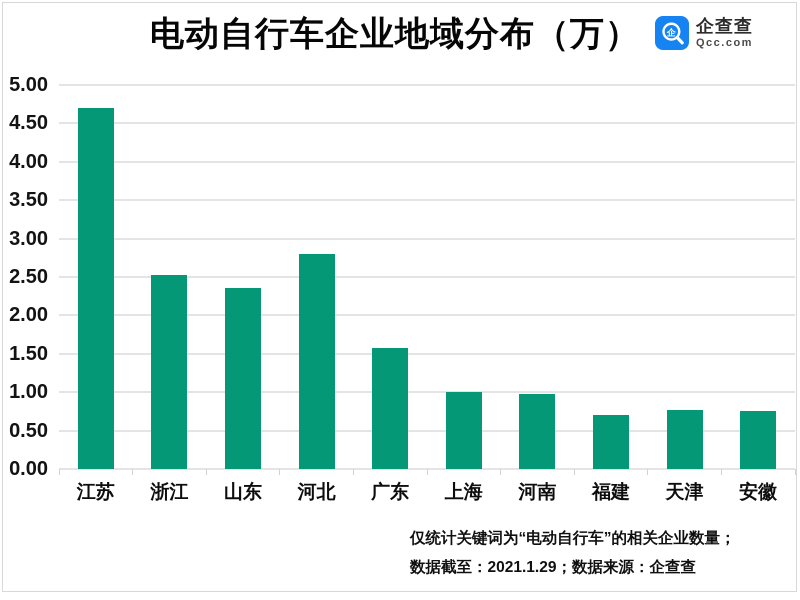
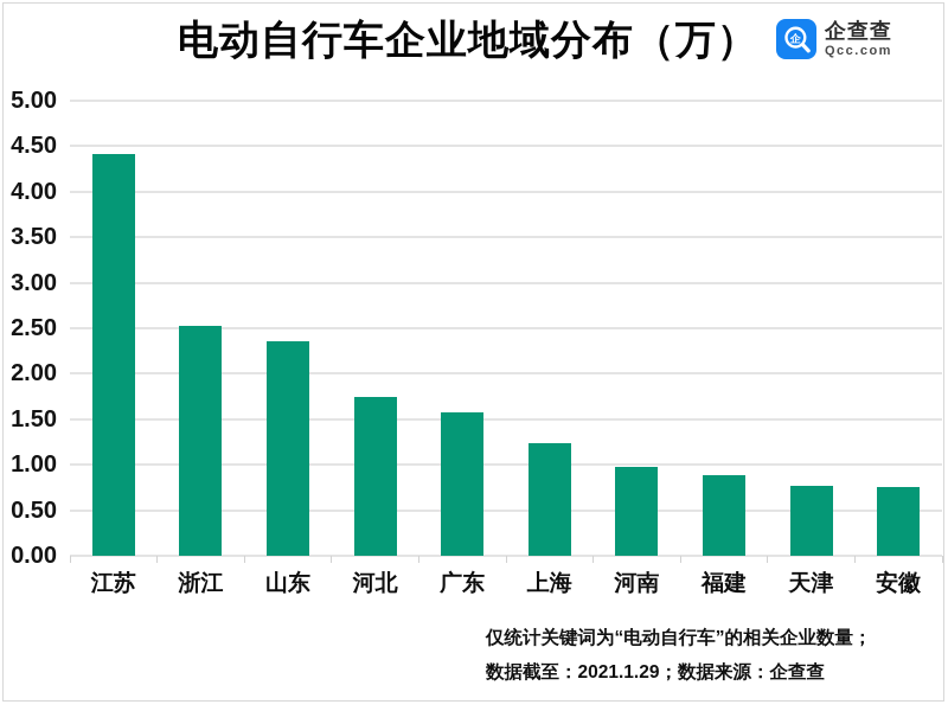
江苏: 4.7 -> 4.4
河北: 2.8 -> 1.7
上海: 1.0 -> 1.2
福建: 0.7 -> 0.9
